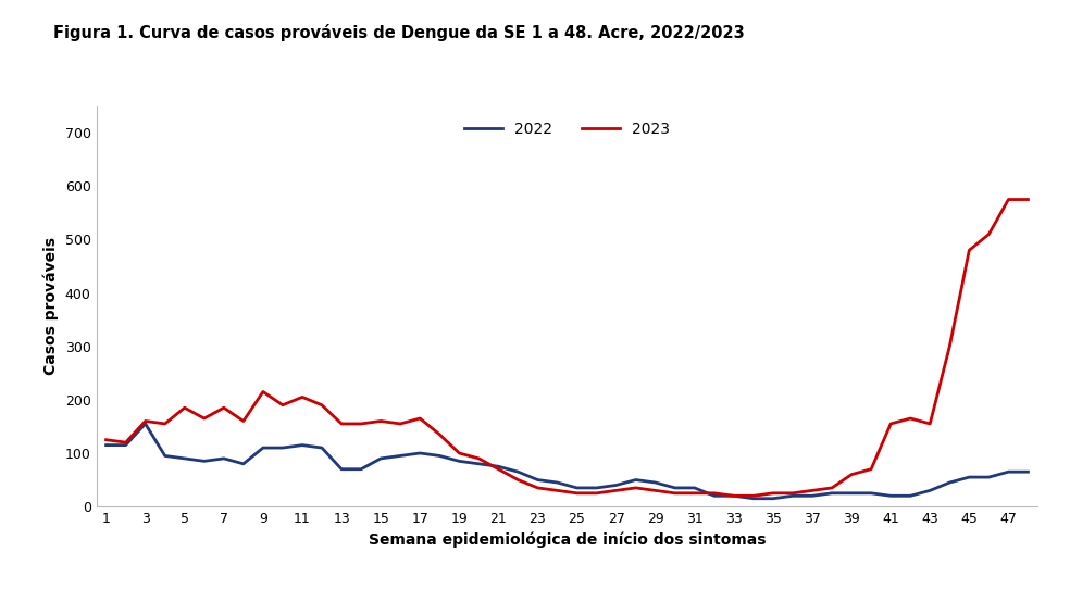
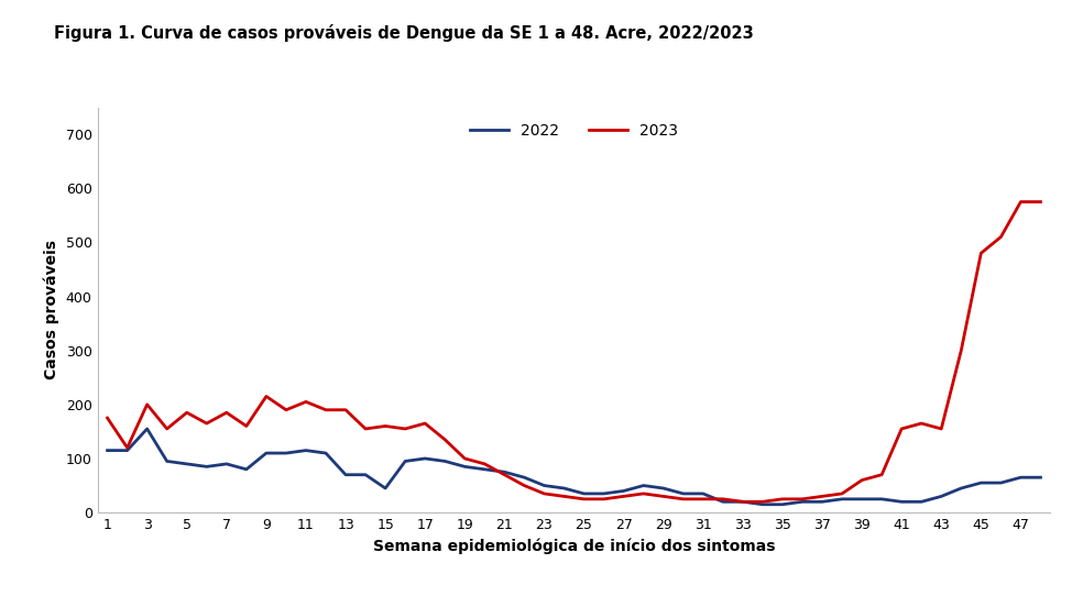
2023/1: 125 -> 175
2023/3: 160 -> 200
2023/13: 155 -> 190
2022/15: 90 -> 45
